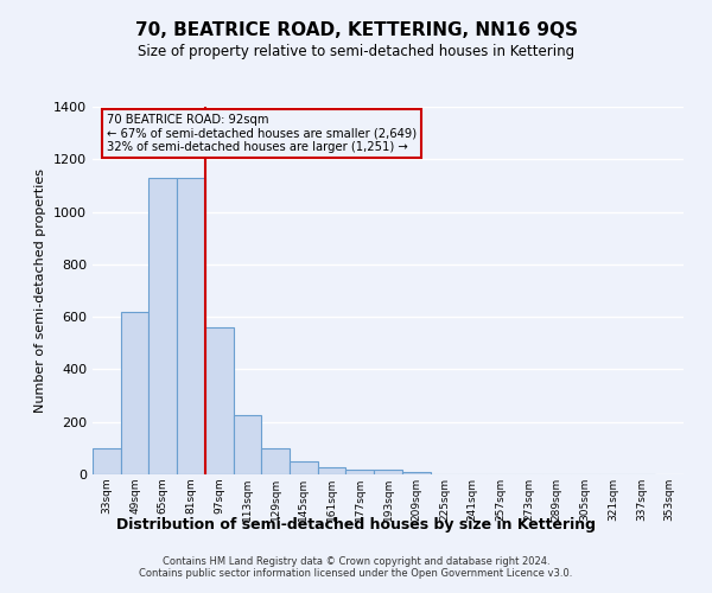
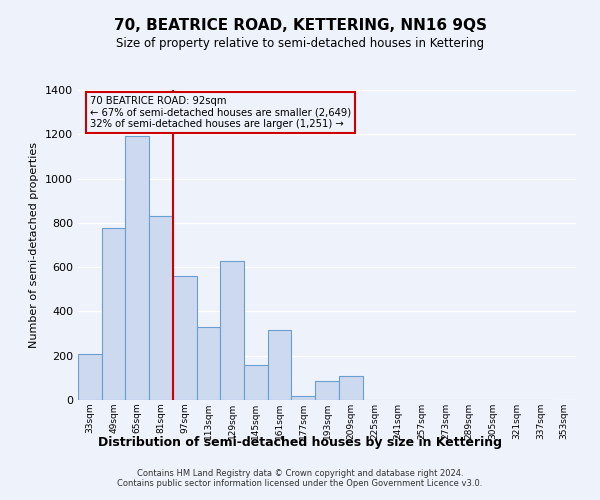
33sqm: 98 -> 210
49sqm: 620 -> 775
65sqm: 1130 -> 1190
81sqm: 1130 -> 830
113sqm: 228 -> 330
129sqm: 100 -> 630
145sqm: 48 -> 160
161sqm: 25 -> 315
193sqm: 18 -> 85
209sqm: 10 -> 110
